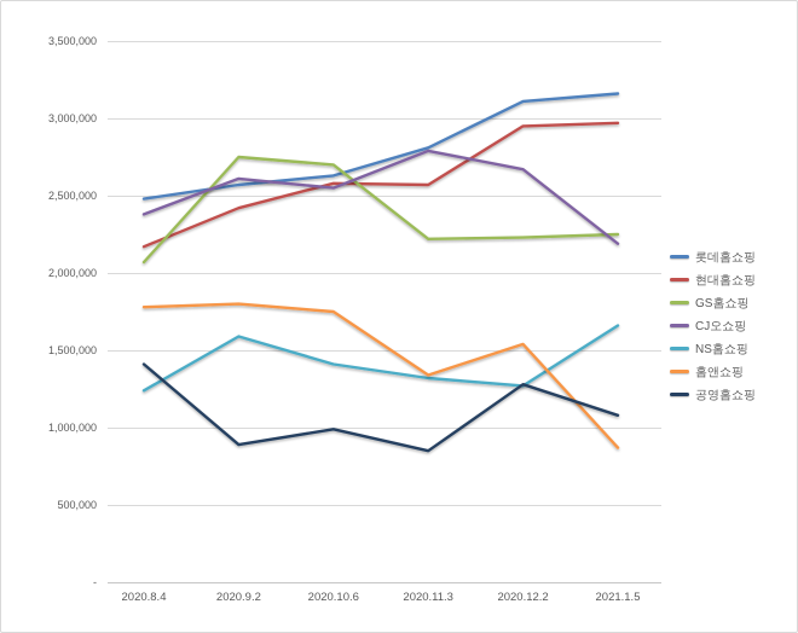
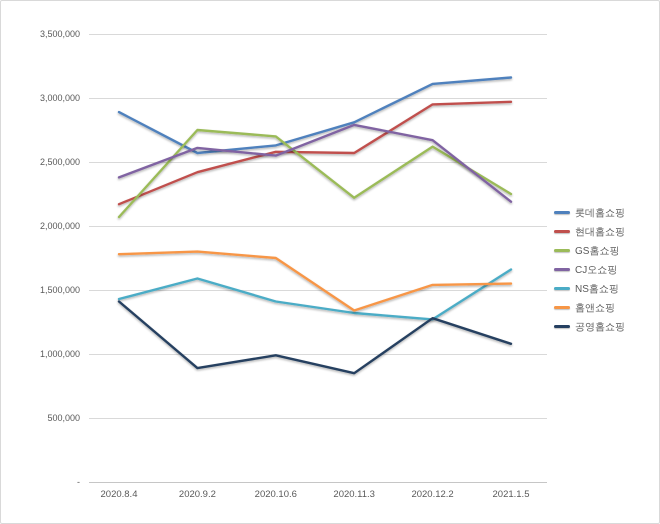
롯데홈쇼핑/2020.8.4: 2480000 -> 2890000
NS홈쇼핑/2020.8.4: 1240000 -> 1430000
GS홈쇼핑/2020.12.2: 2230000 -> 2620000
홈앤쇼핑/2021.1.5: 870000 -> 1550000
